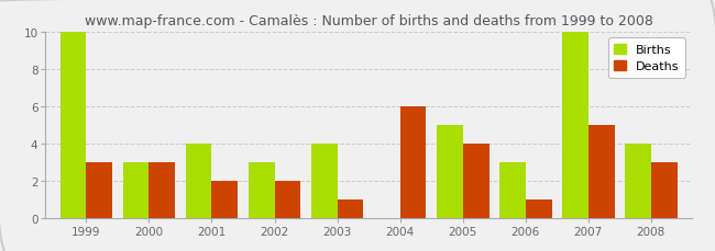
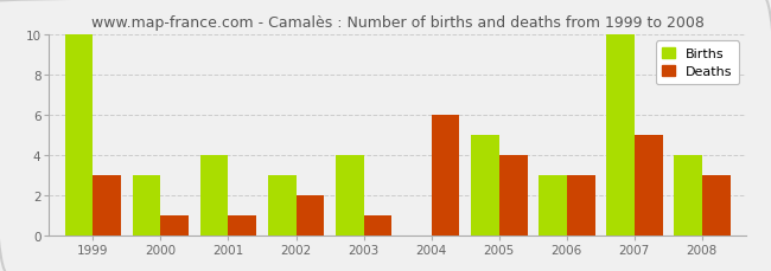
Deaths/2000: 3 -> 1
Deaths/2001: 2 -> 1
Deaths/2006: 1 -> 3
